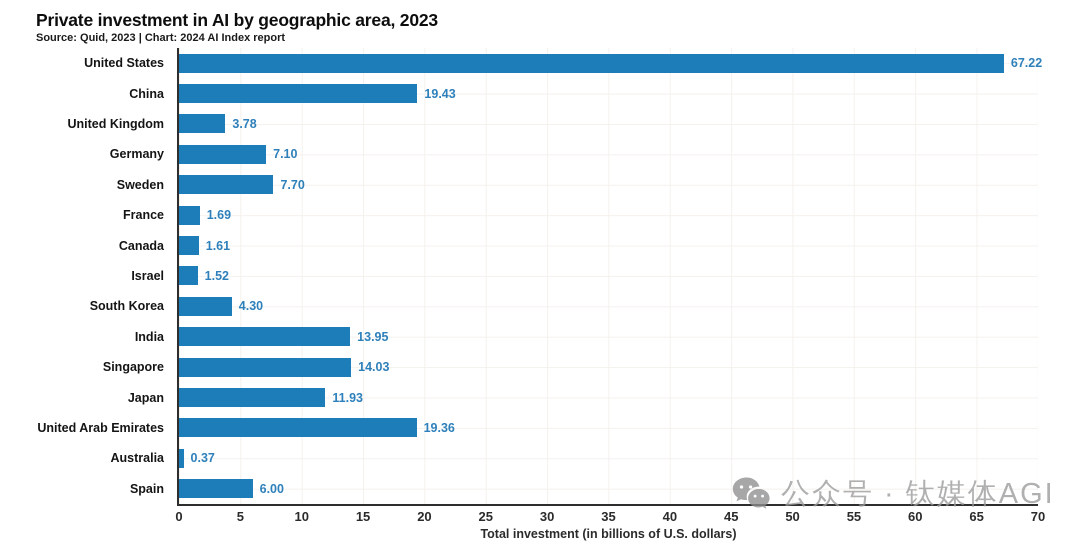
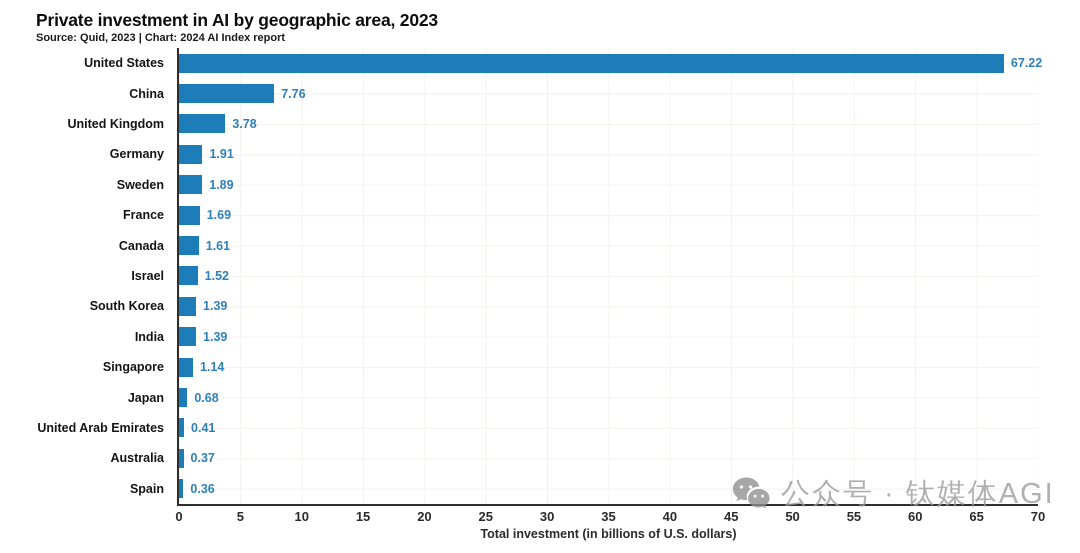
China: 19.43 -> 7.76
Germany: 7.10 -> 1.91
Sweden: 7.70 -> 1.89
South Korea: 4.30 -> 1.39
India: 13.95 -> 1.39
Singapore: 14.03 -> 1.14
Japan: 11.93 -> 0.68
United Arab Emirates: 19.36 -> 0.41
Spain: 6.00 -> 0.36
